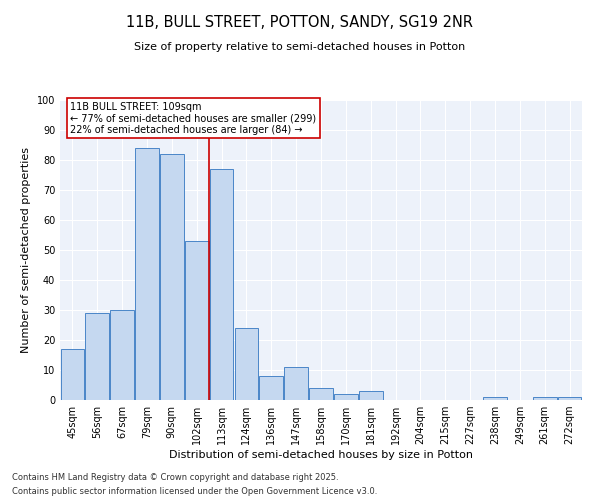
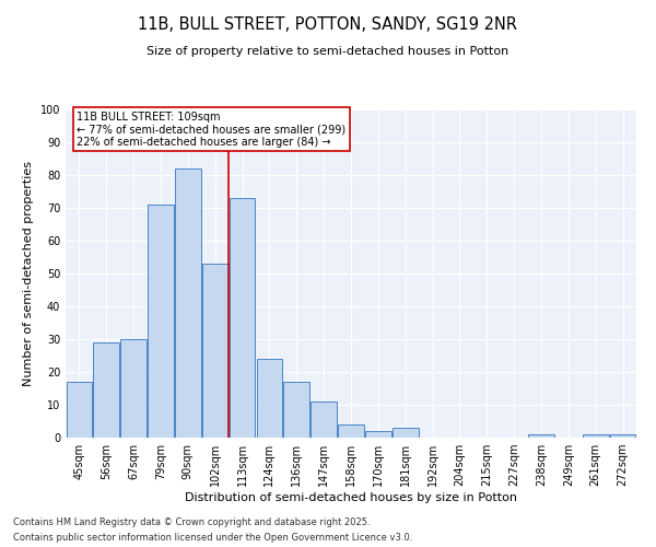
79sqm: 84 -> 71
113sqm: 77 -> 73
136sqm: 8 -> 17
